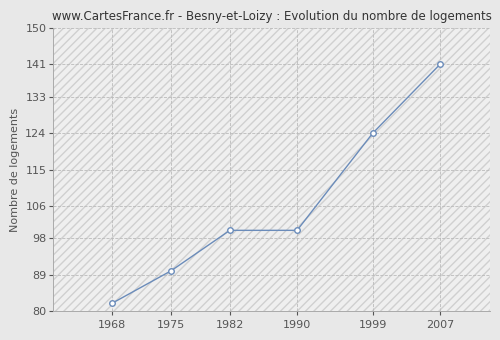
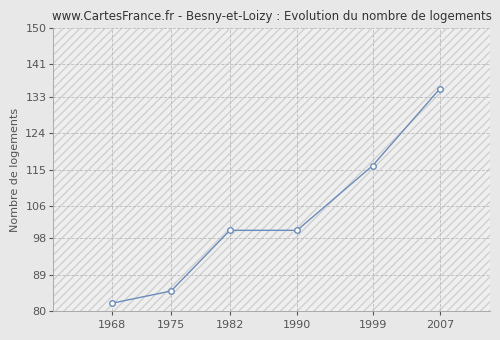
1975: 90 -> 85
1999: 124 -> 116
2007: 141 -> 135
